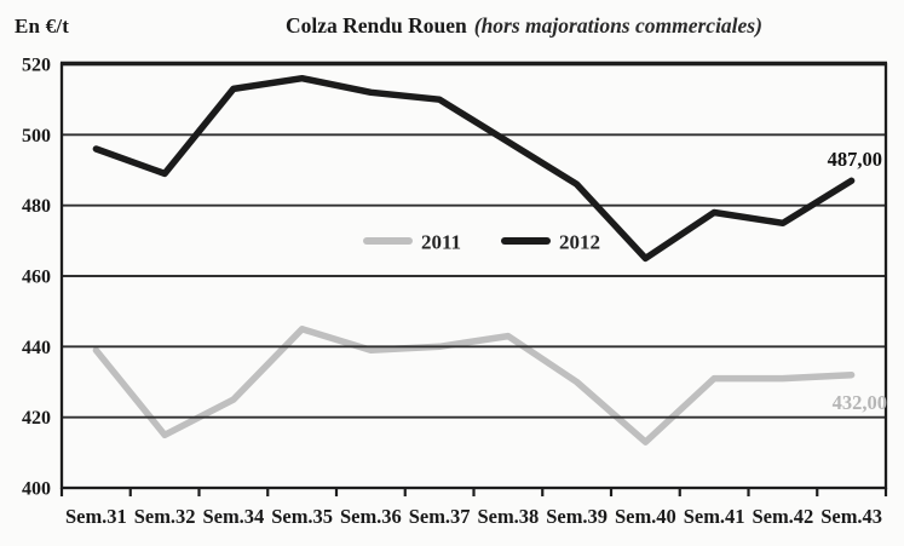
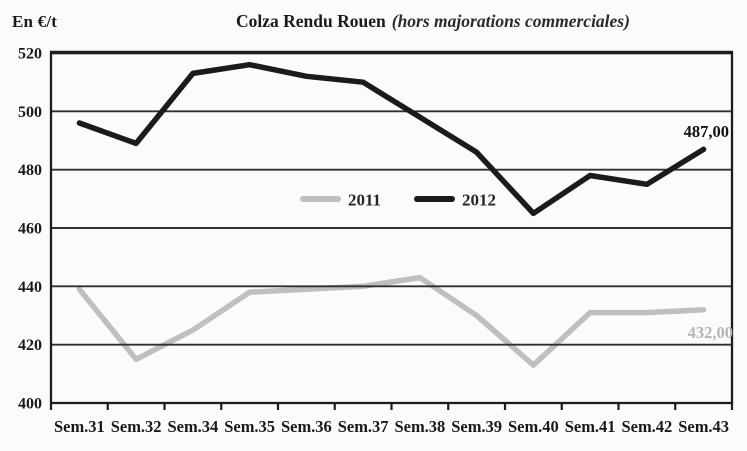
2011/Sem.35: 445 -> 438
